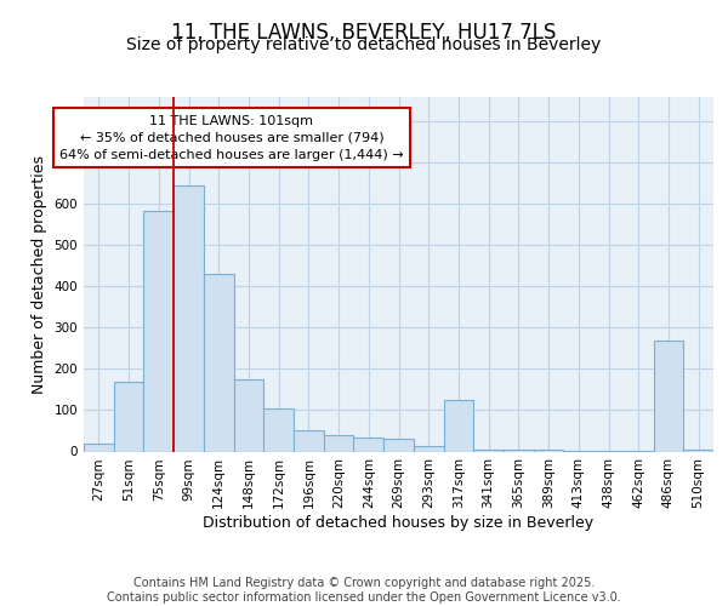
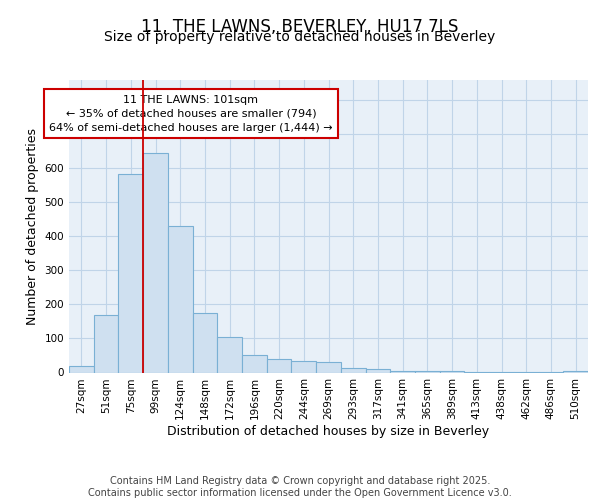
317sqm: 125 -> 10
486sqm: 270 -> 1
